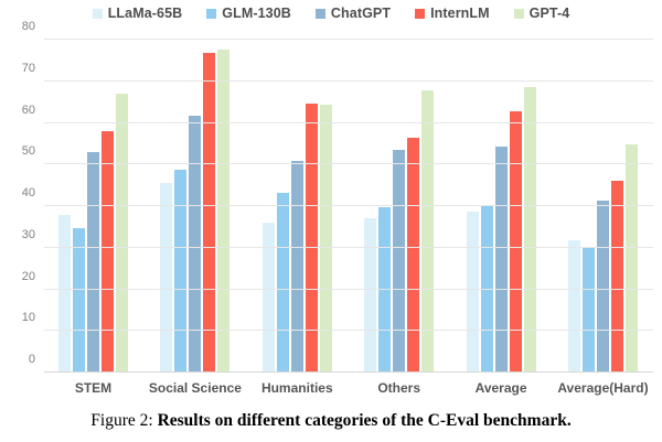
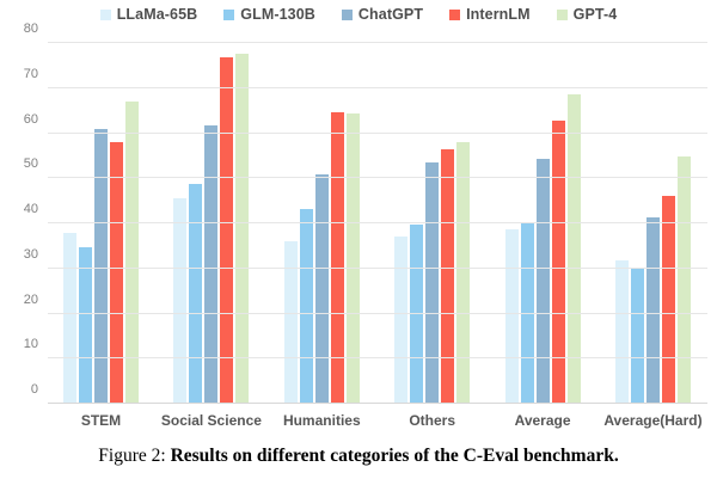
ChatGPT/STEM: 53 -> 61
GPT-4/Others: 68 -> 58
